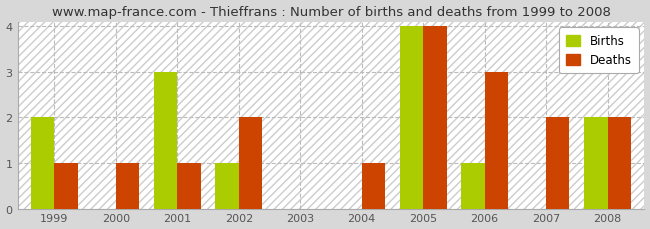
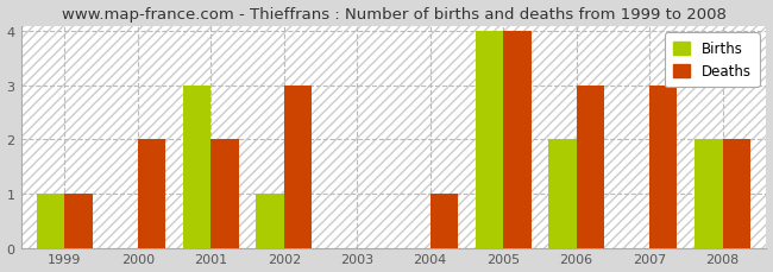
Births/1999: 2 -> 1
Deaths/2000: 1 -> 2
Deaths/2001: 1 -> 2
Deaths/2002: 2 -> 3
Births/2006: 1 -> 2
Deaths/2007: 2 -> 3
